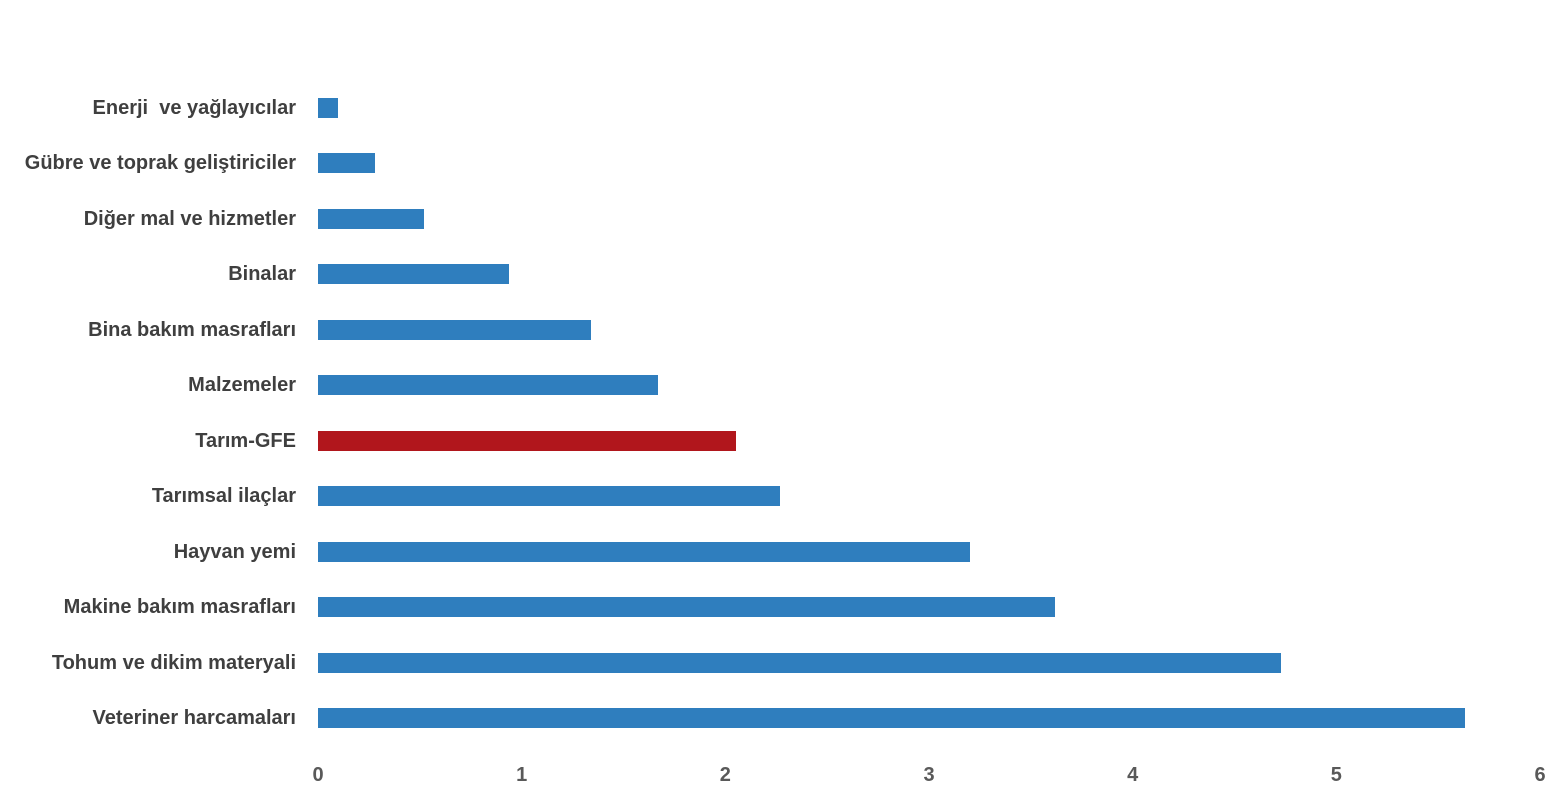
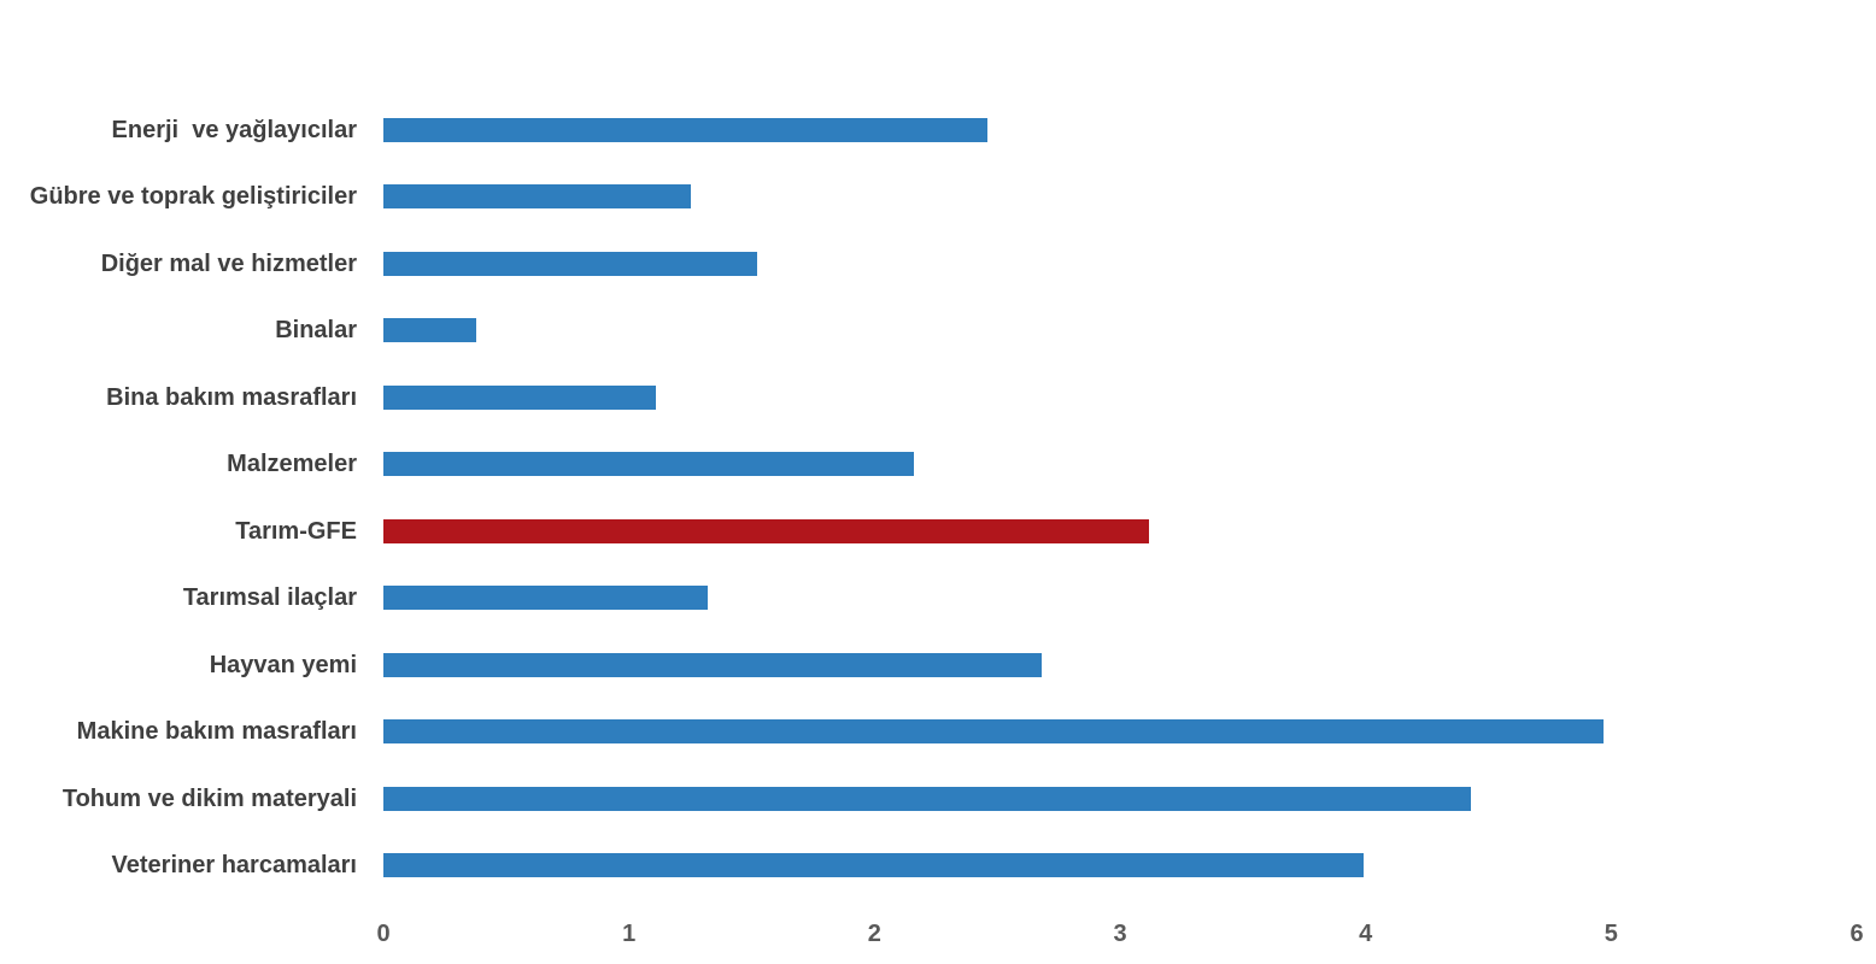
Enerji ve yağlayıcılar: 0.10 -> 2.46
Gübre ve toprak geliştiriciler: 0.28 -> 1.25
Diğer mal ve hizmetler: 0.52 -> 1.52
Binalar: 0.94 -> 0.38
Bina bakım masrafları: 1.34 -> 1.11
Malzemeler: 1.67 -> 2.16
Tarım-GFE: 2.05 -> 3.12
Tarımsal ilaçlar: 2.27 -> 1.32
Hayvan yemi: 3.20 -> 2.68
Makine bakım masrafları: 3.62 -> 4.97
Tohum ve dikim materyali: 4.73 -> 4.43
Veteriner harcamaları: 5.63 -> 3.99
